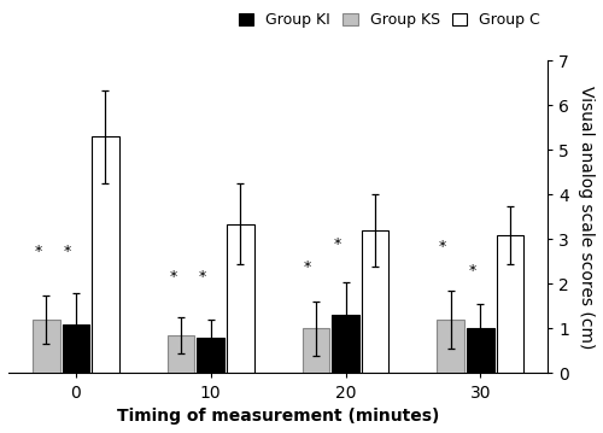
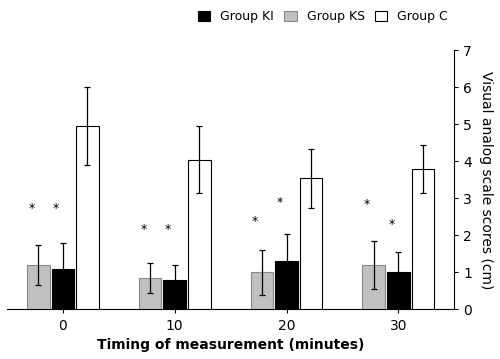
Group C/0: 5.30 -> 4.95
Group C/10: 3.35 -> 4.05
Group C/20: 3.20 -> 3.55
Group C/30: 3.10 -> 3.80
